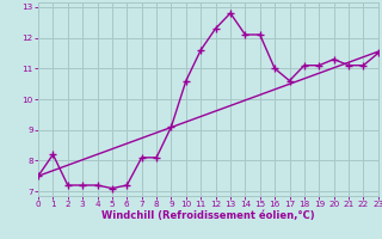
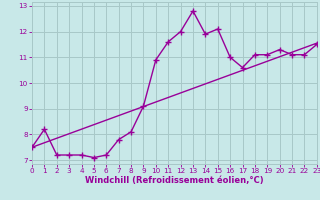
7: 8.1 -> 7.8
10: 10.6 -> 10.9
12: 12.3 -> 12.0
14: 12.1 -> 11.9
